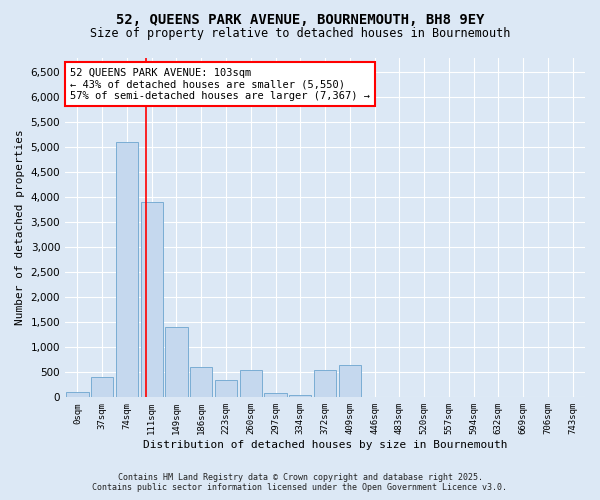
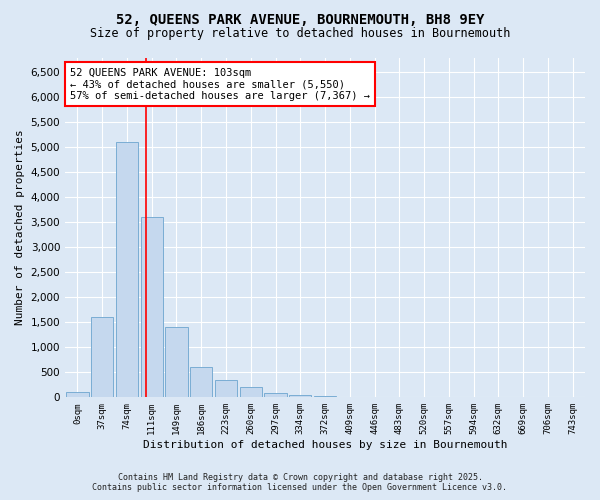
37sqm: 400 -> 1,600
111sqm: 3,900 -> 3,600
260sqm: 550 -> 200
372sqm: 550 -> 30
409sqm: 650 -> 20
